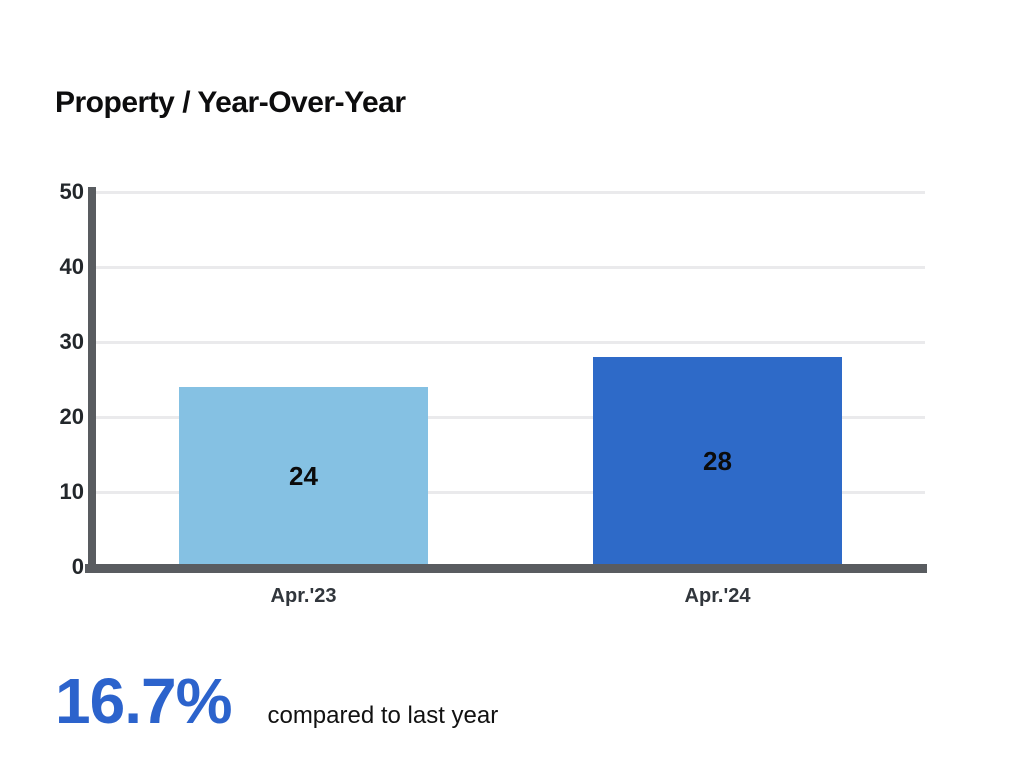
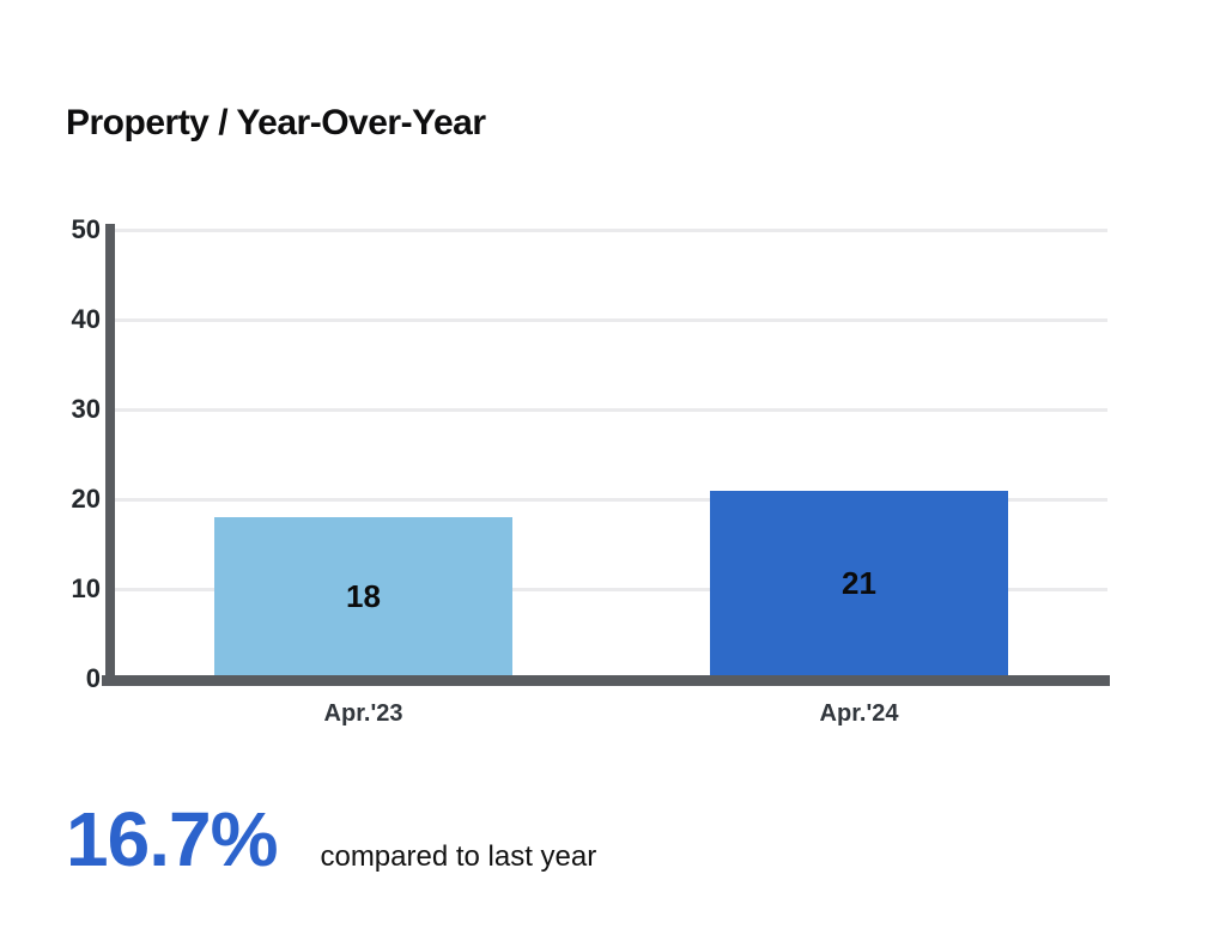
Apr.'23: 24 -> 18
Apr.'24: 28 -> 21
